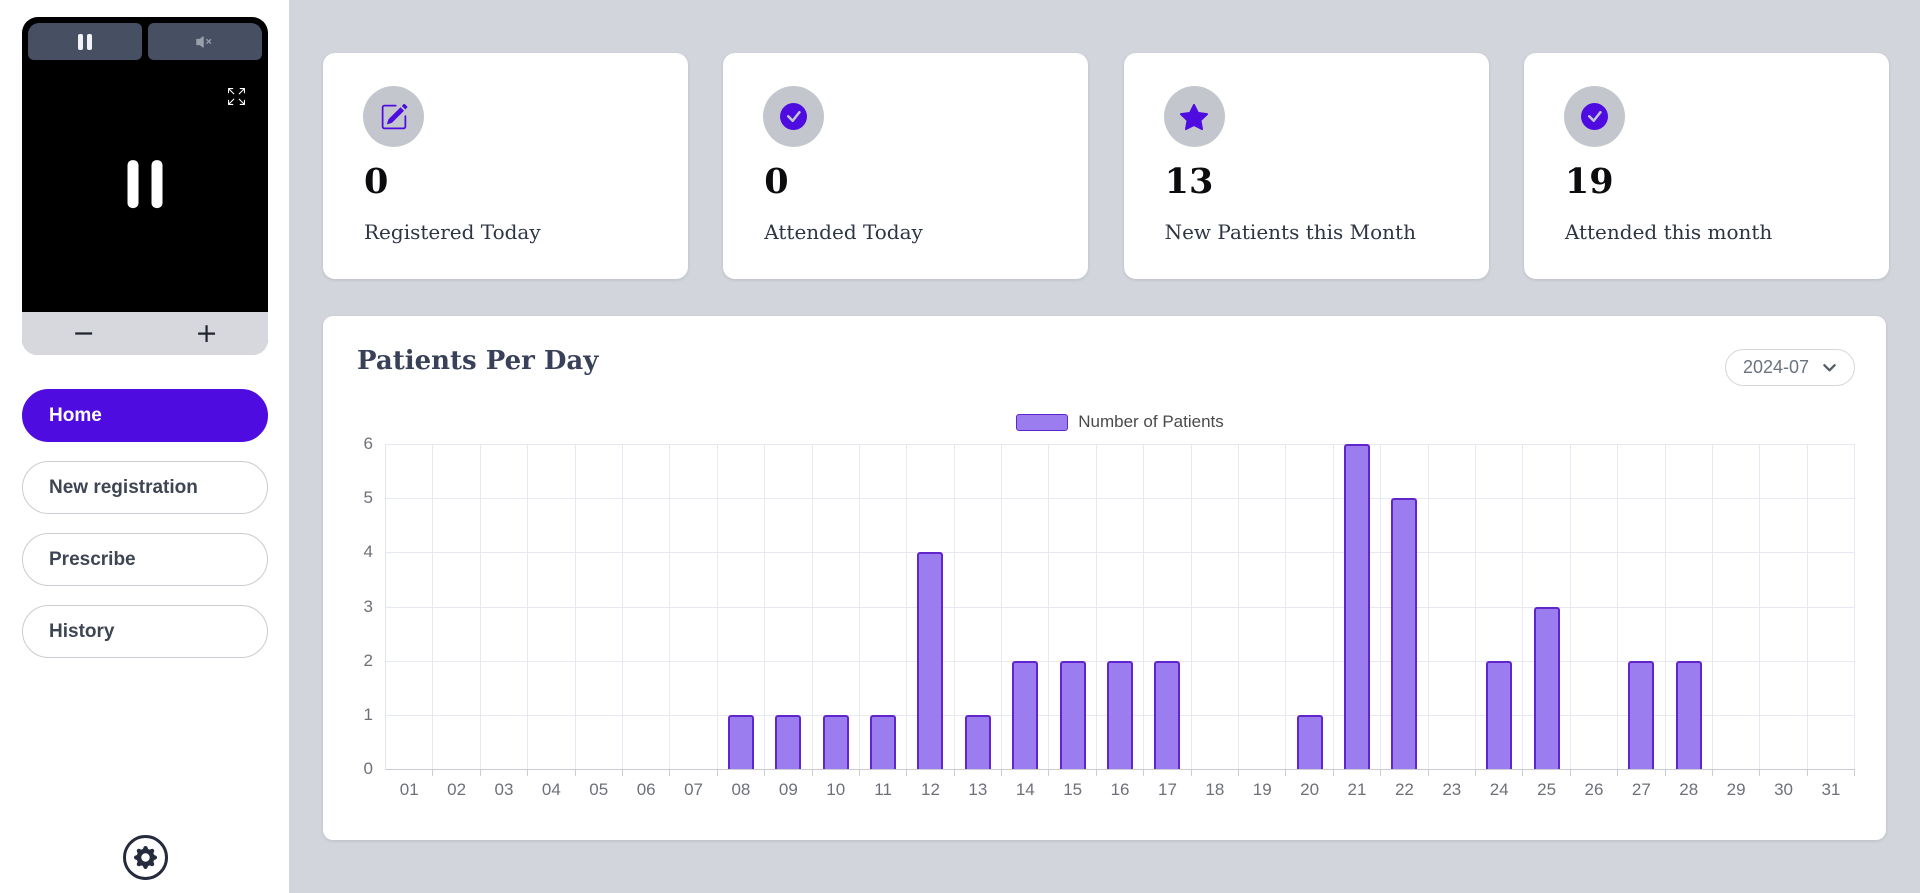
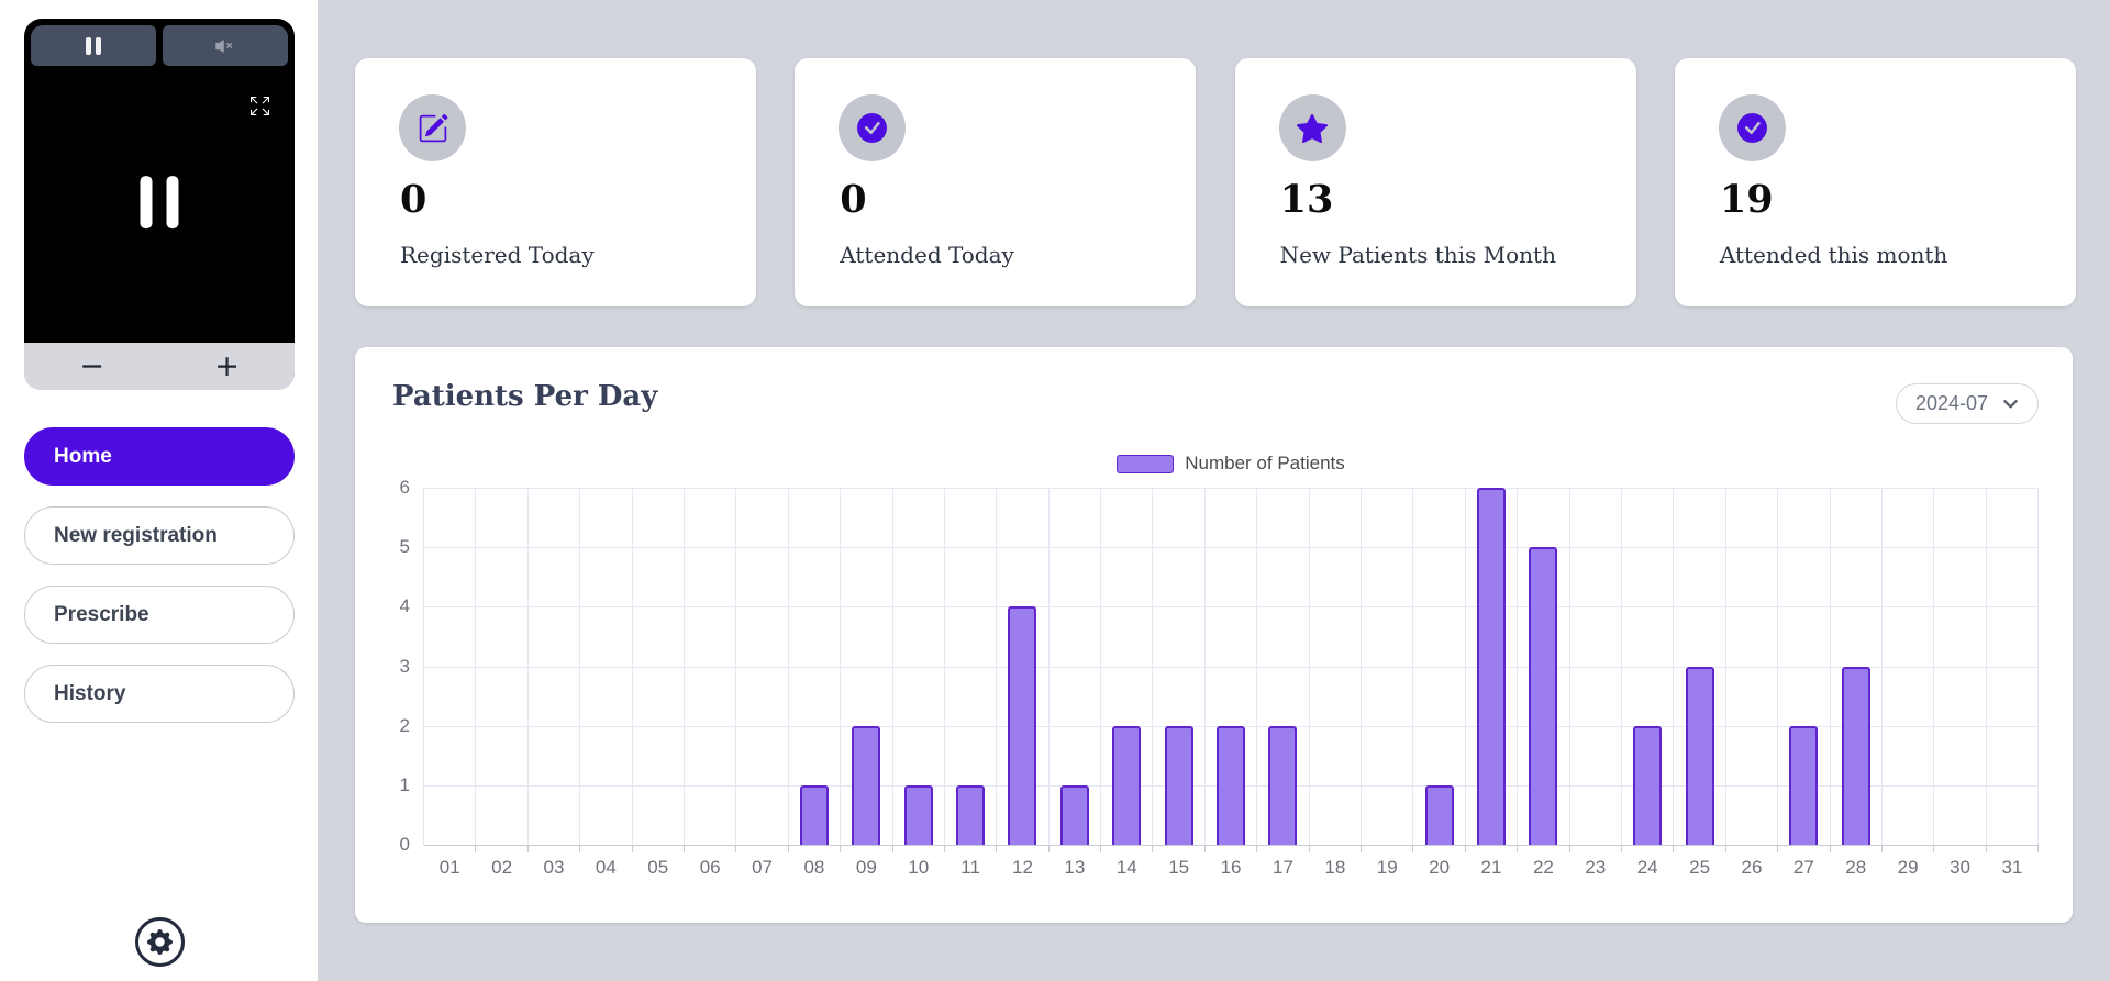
09: 1 -> 2
28: 2 -> 3
